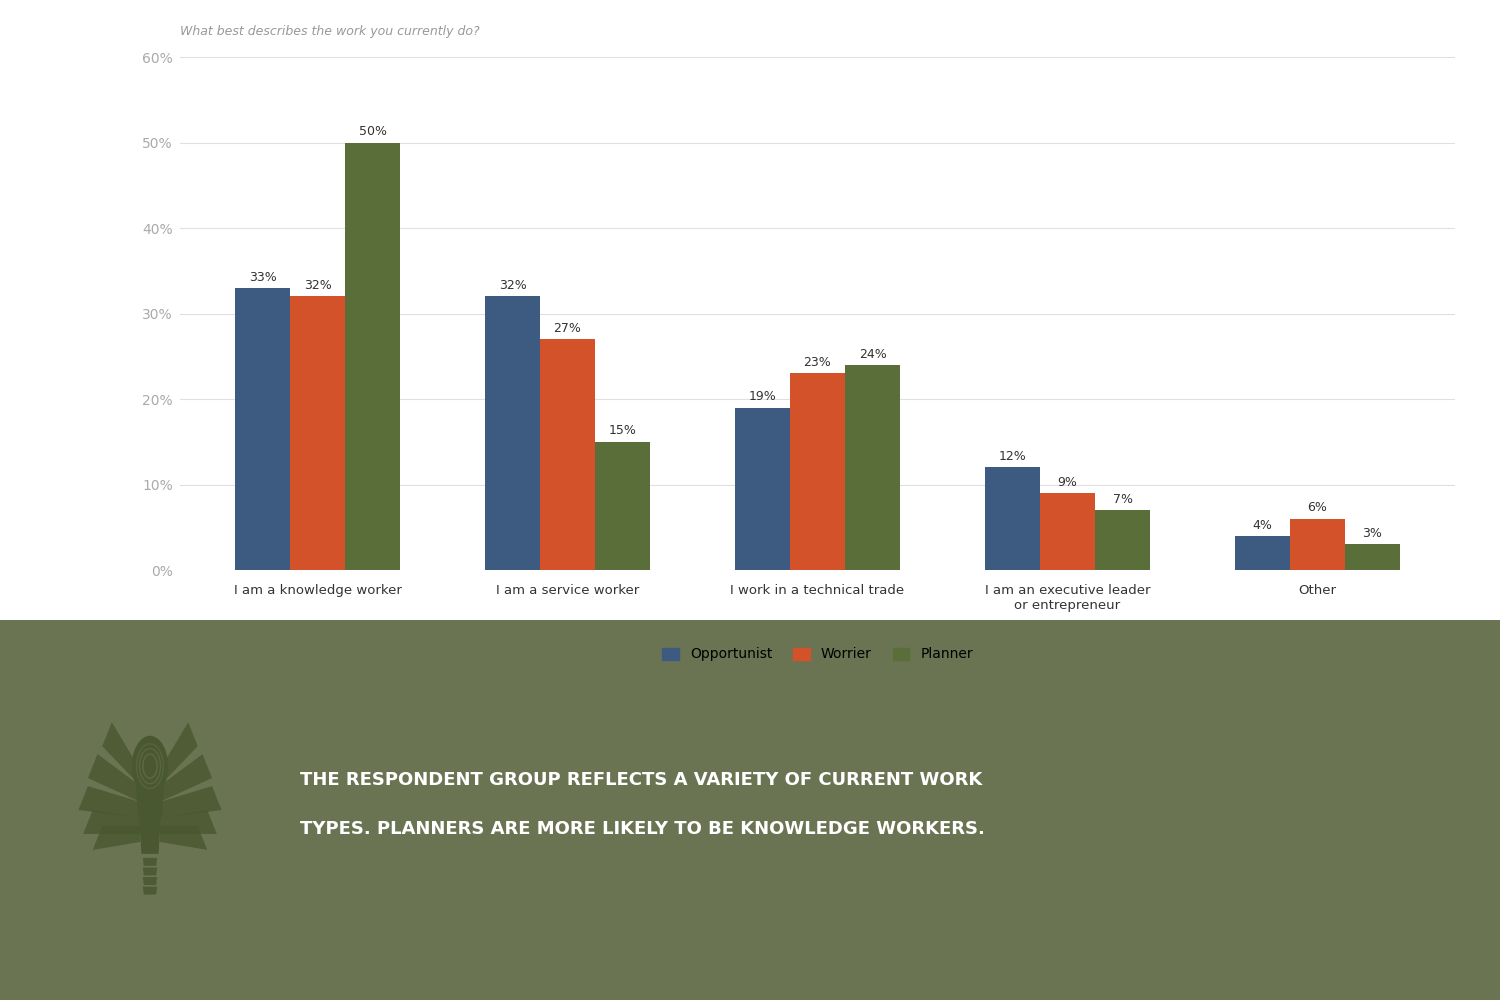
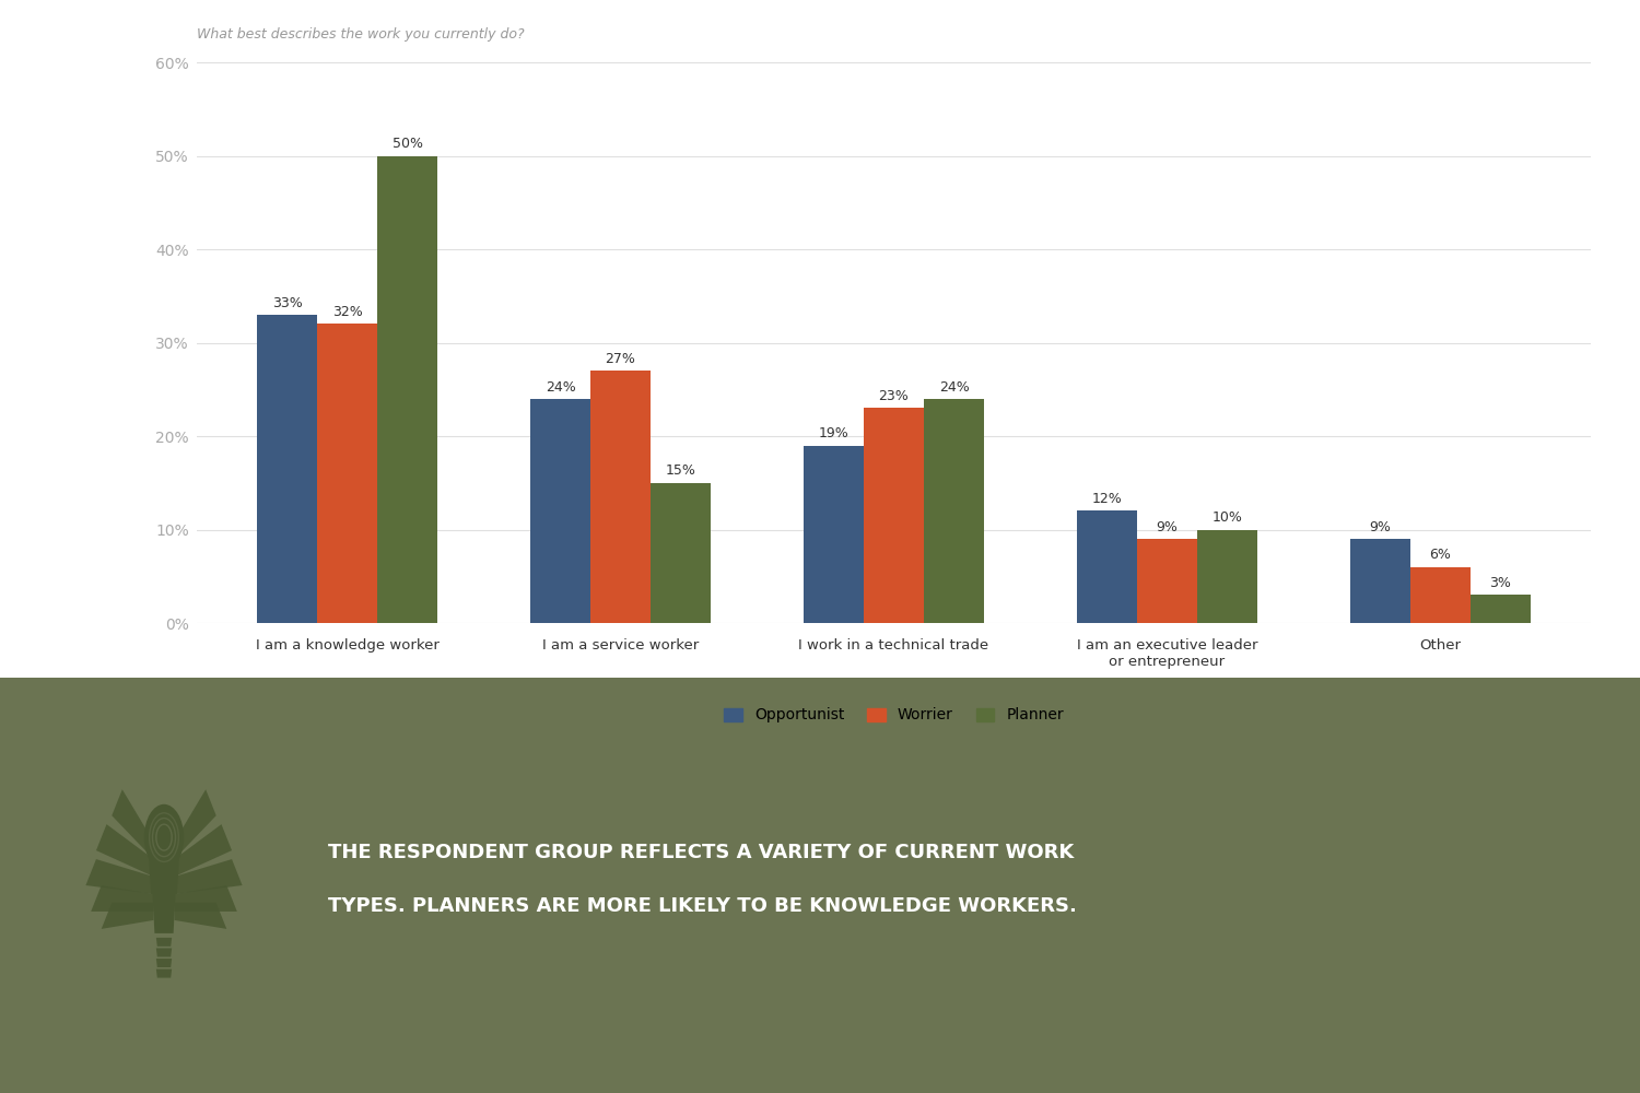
Opportunist/I am a service worker: 32% -> 24%
Planner/I am an executive leader or entrepreneur: 7% -> 10%
Opportunist/Other: 4% -> 9%
